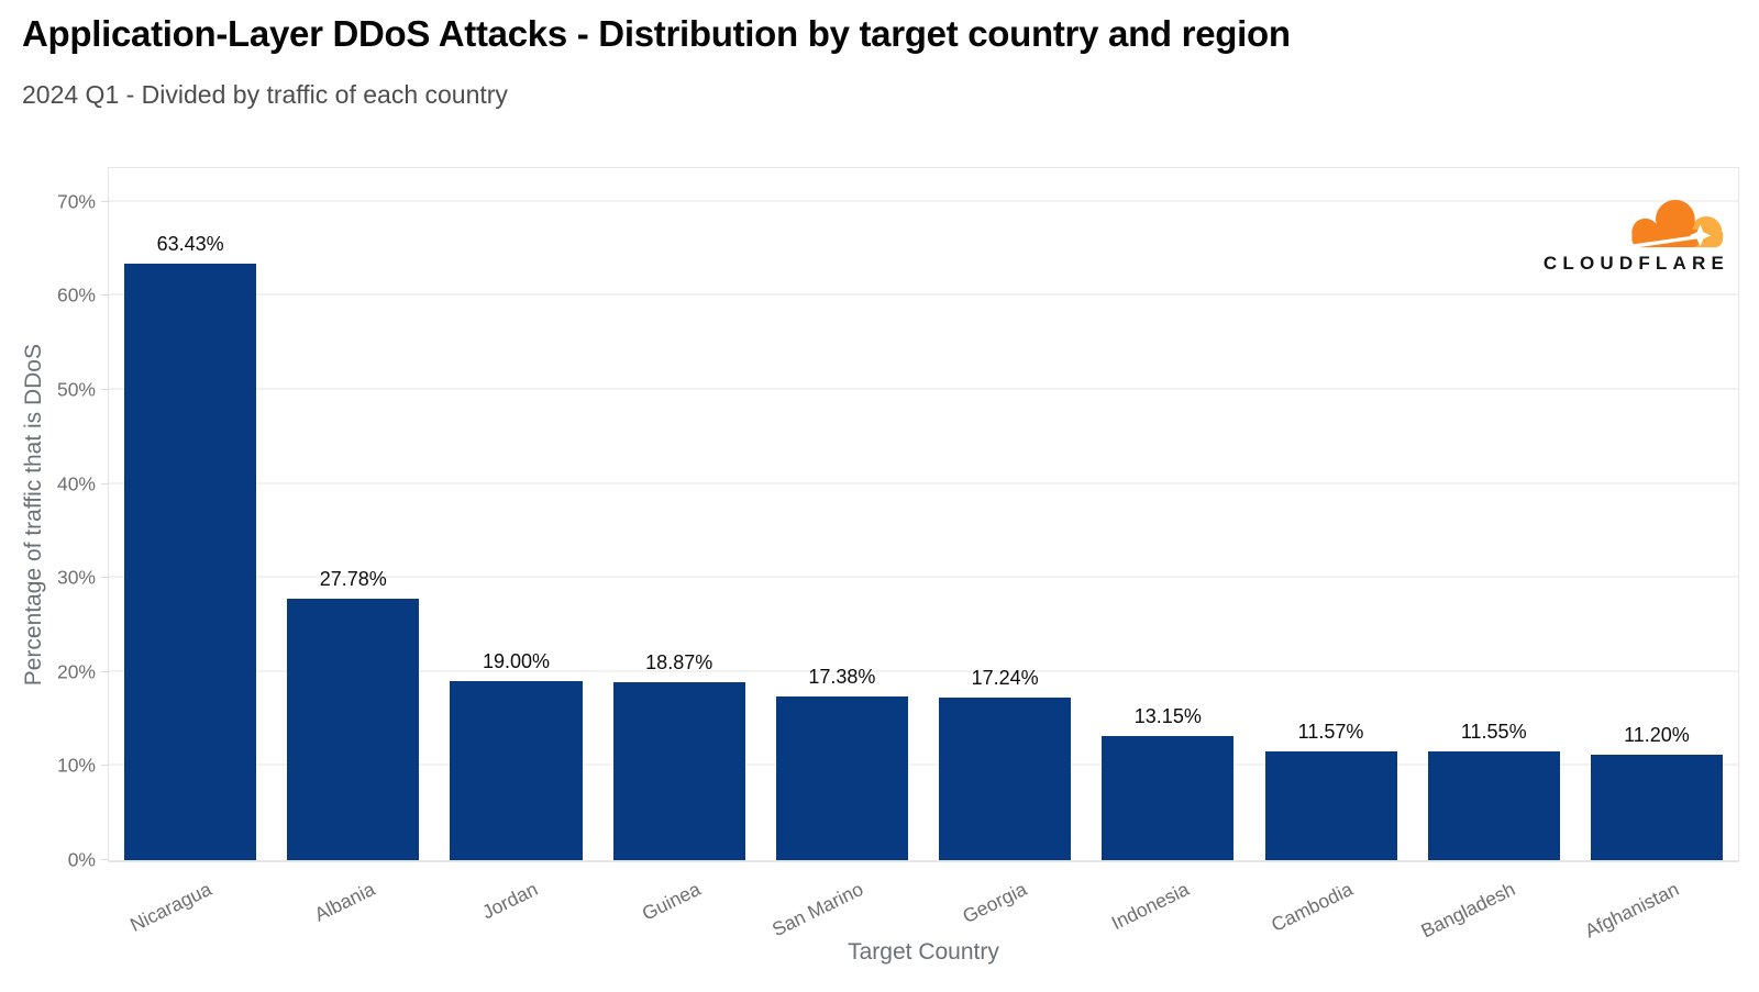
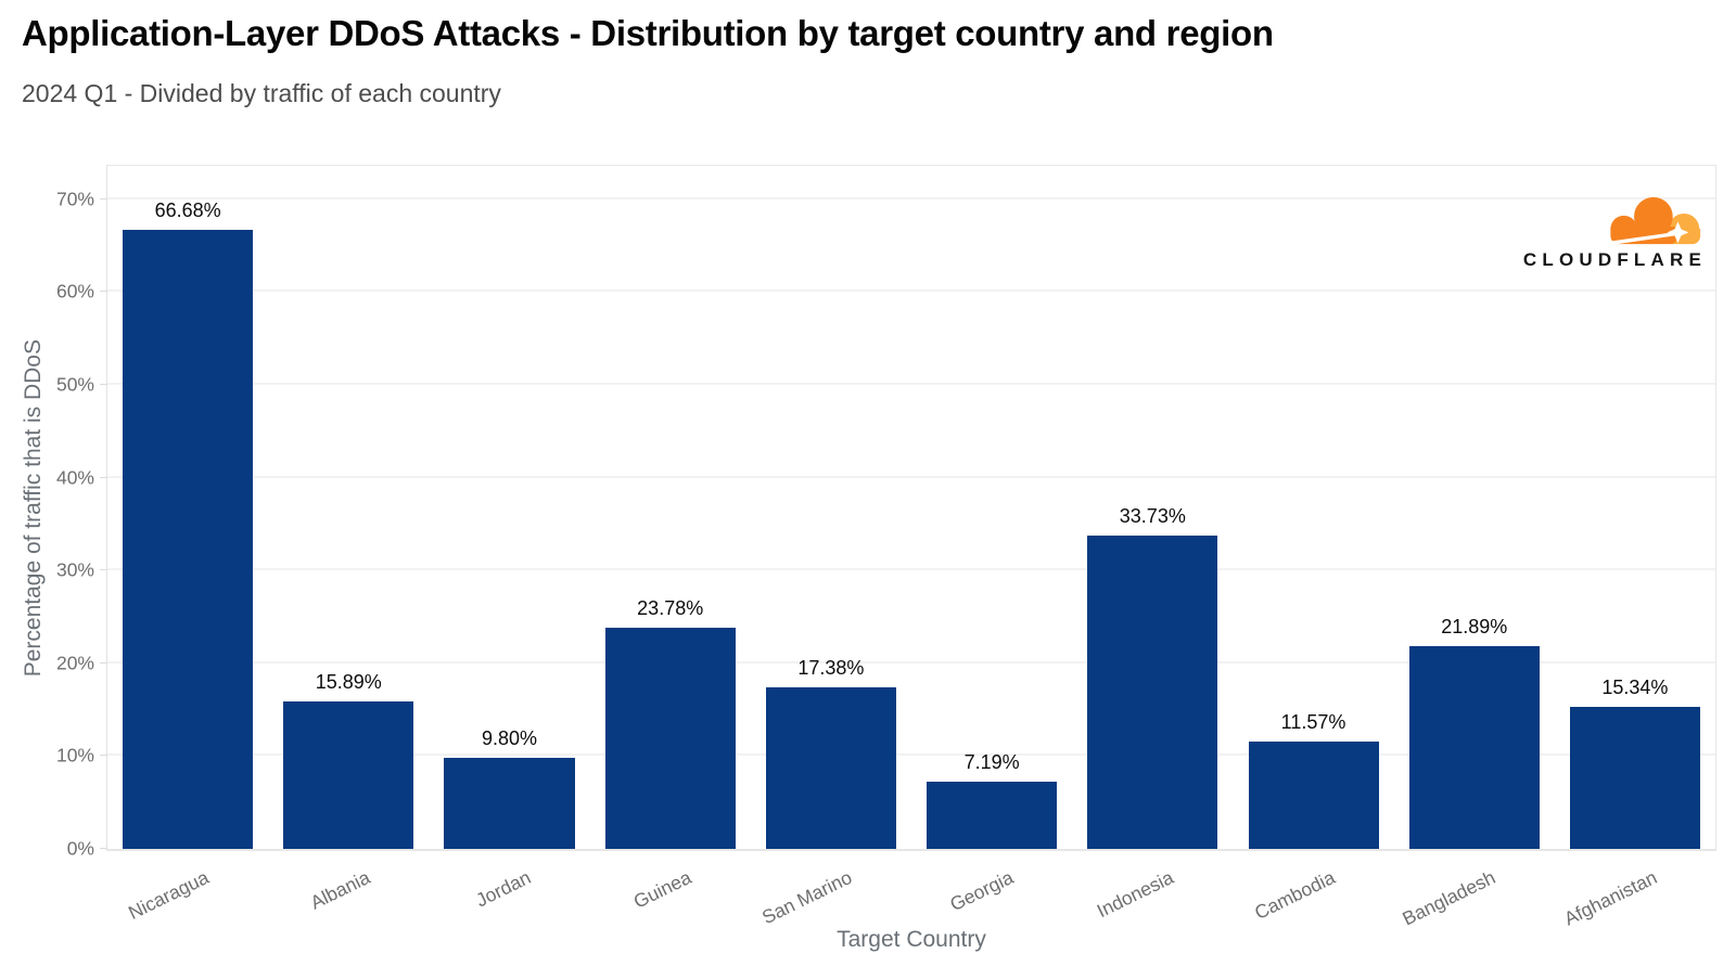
Nicaragua: 63.43% -> 66.68%
Albania: 27.78% -> 15.89%
Jordan: 19.00% -> 9.80%
Guinea: 18.87% -> 23.78%
Georgia: 17.24% -> 7.19%
Indonesia: 13.15% -> 33.73%
Bangladesh: 11.55% -> 21.89%
Afghanistan: 11.20% -> 15.34%
